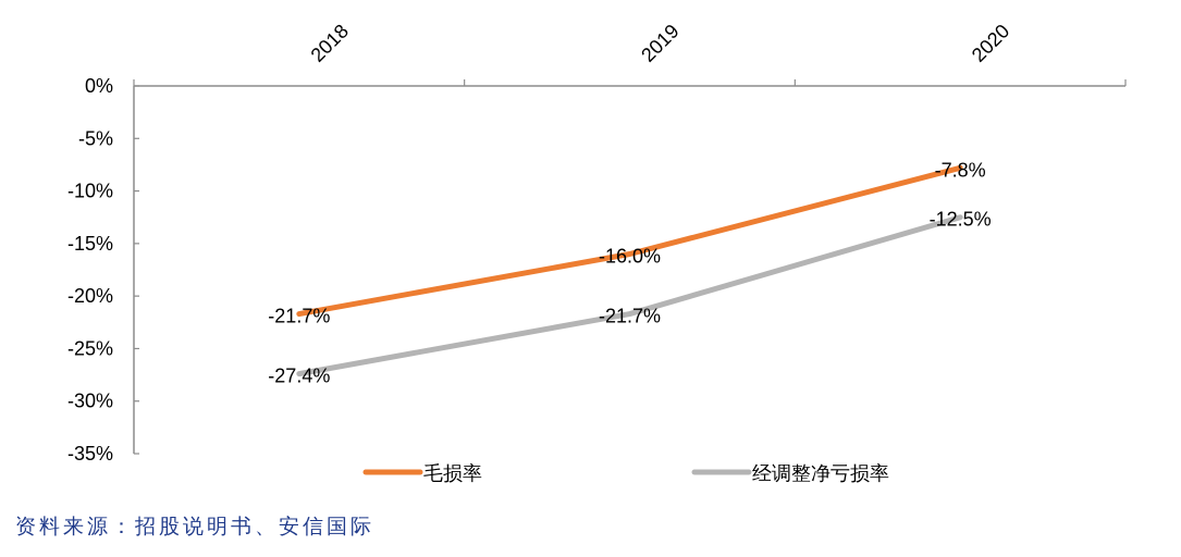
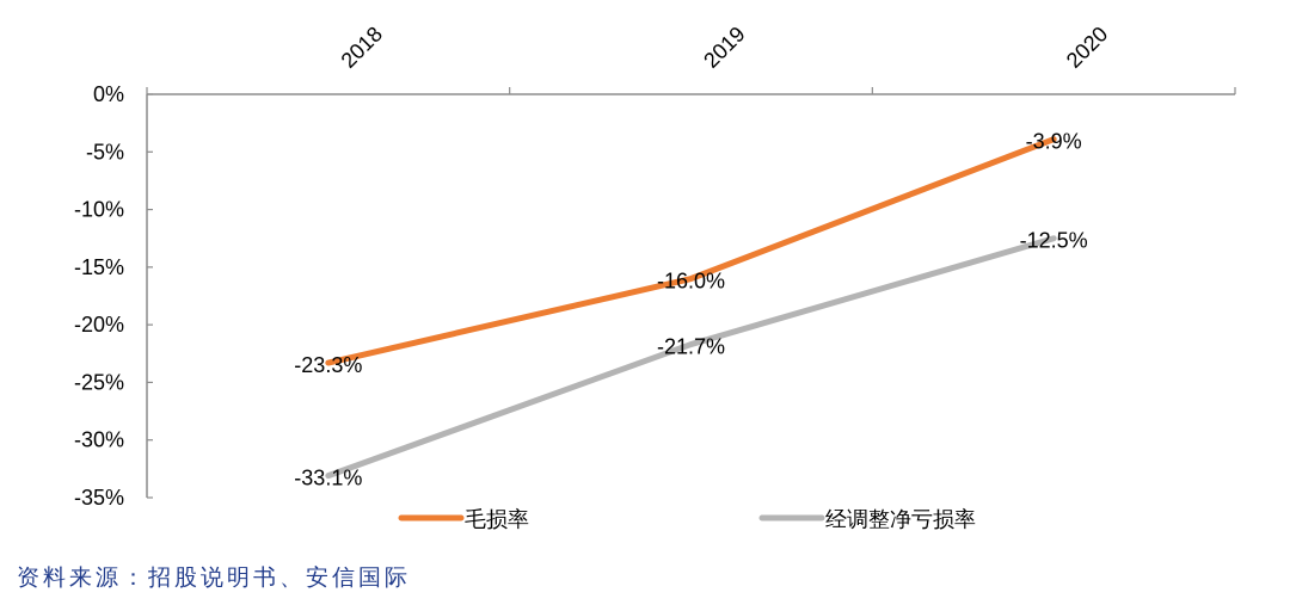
毛损率/2018: -21.7% -> -23.3%
经调整净亏损率/2018: -27.4% -> -33.1%
毛损率/2020: -7.8% -> -3.9%
